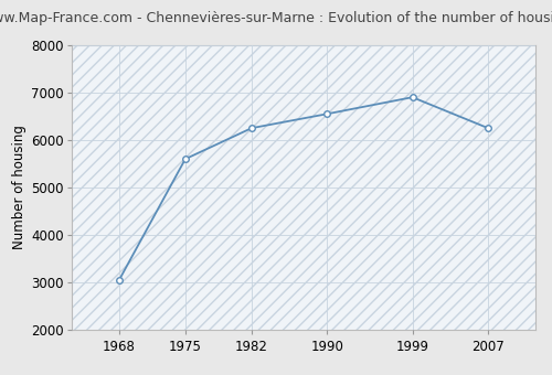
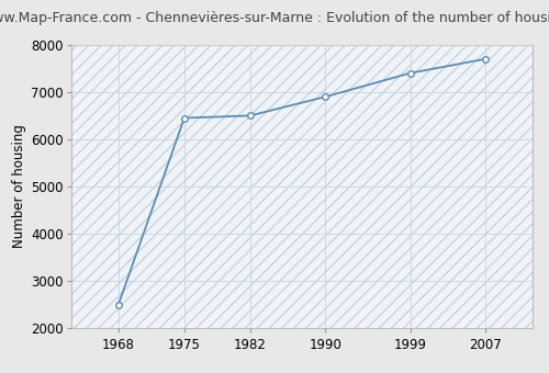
1968: 3050 -> 2500
1975: 5600 -> 6450
1982: 6250 -> 6500
1990: 6550 -> 6900
1999: 6900 -> 7400
2007: 6250 -> 7700
